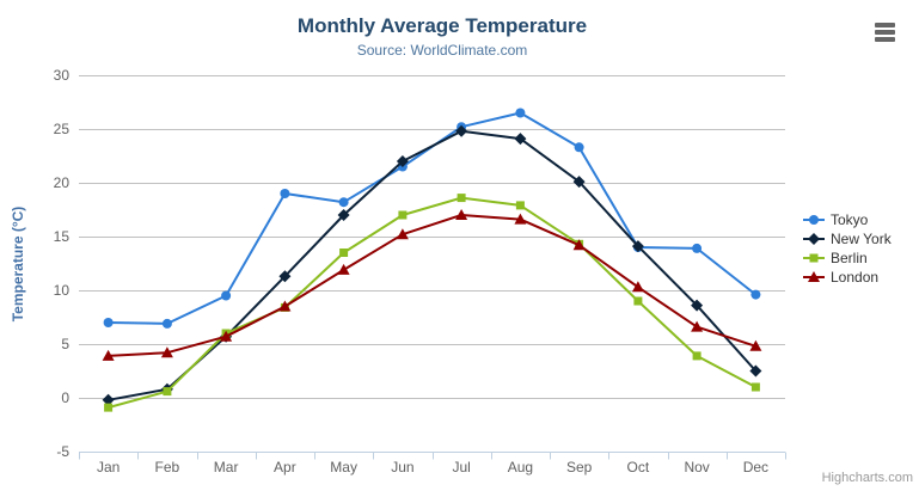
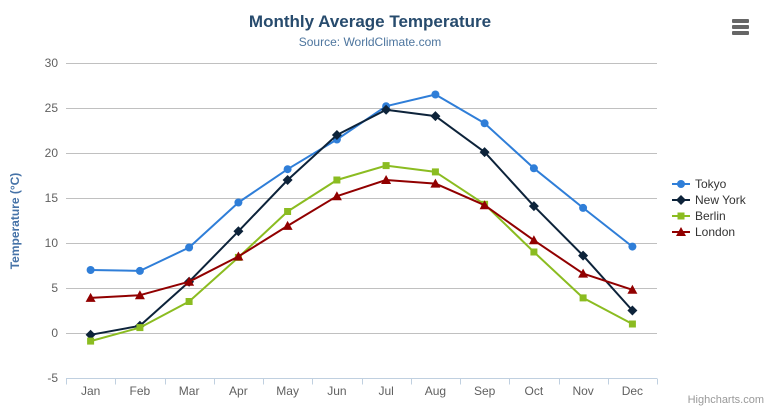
Berlin/Mar: 6 -> 4
Tokyo/Apr: 19 -> 14
Tokyo/Oct: 14 -> 18
